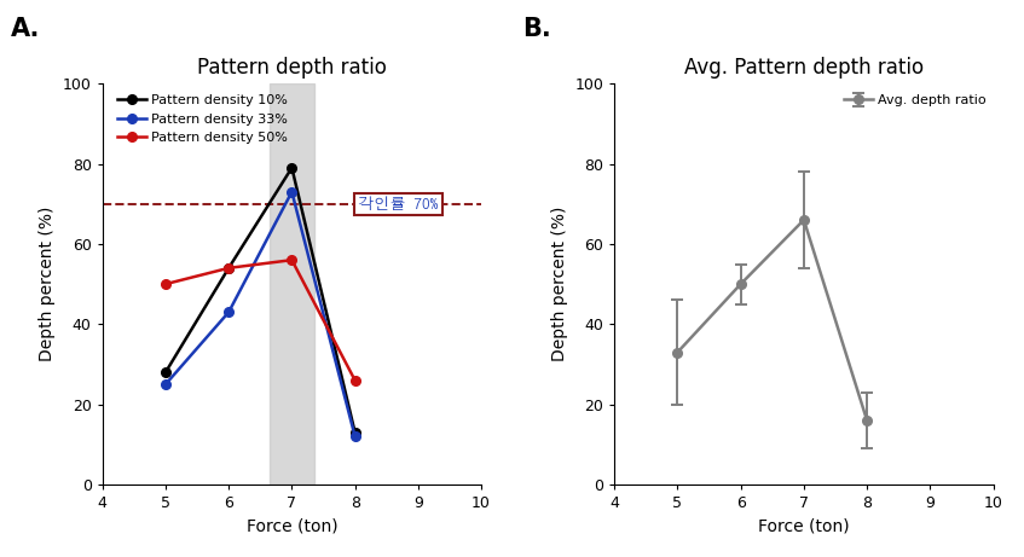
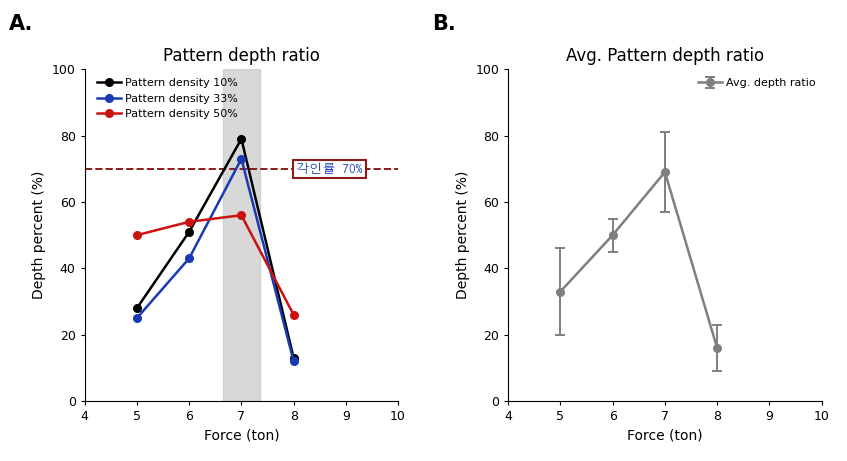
Pattern depth ratio/Pattern density 10%/6: 54 -> 51
Avg. Pattern depth ratio/7: 66 -> 69
